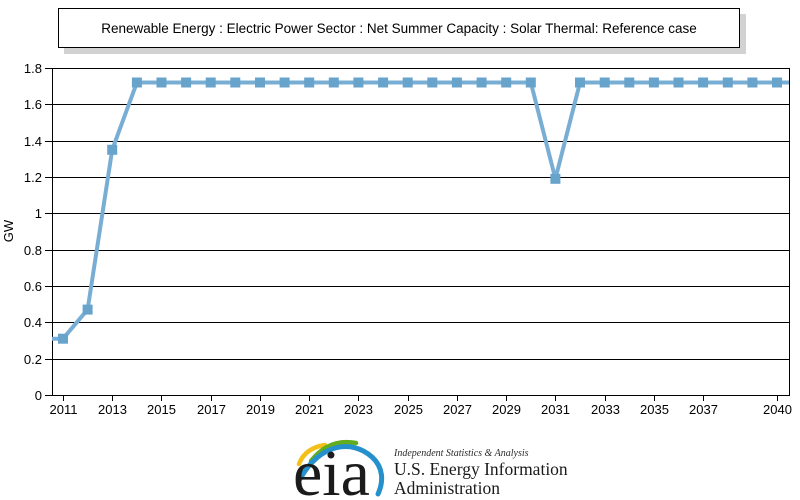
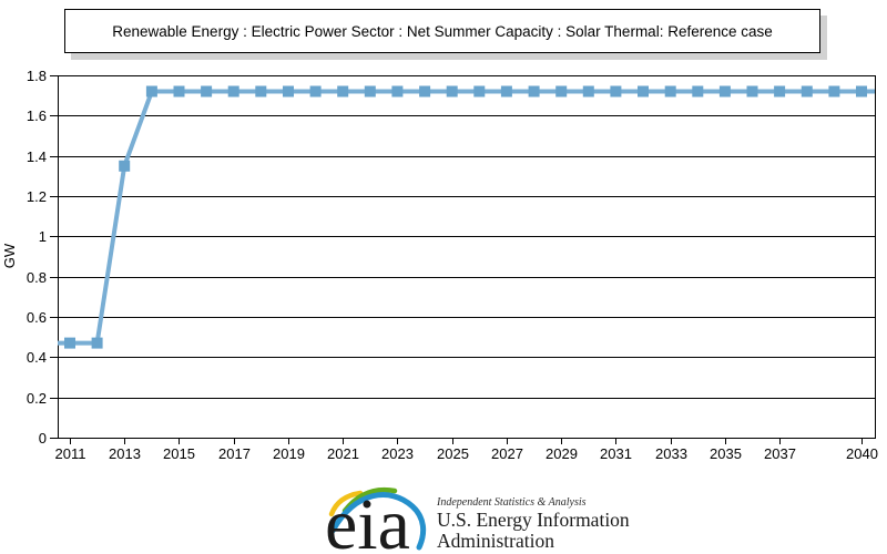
2011: 0.31 -> 0.47
2031: 1.19 -> 1.72
